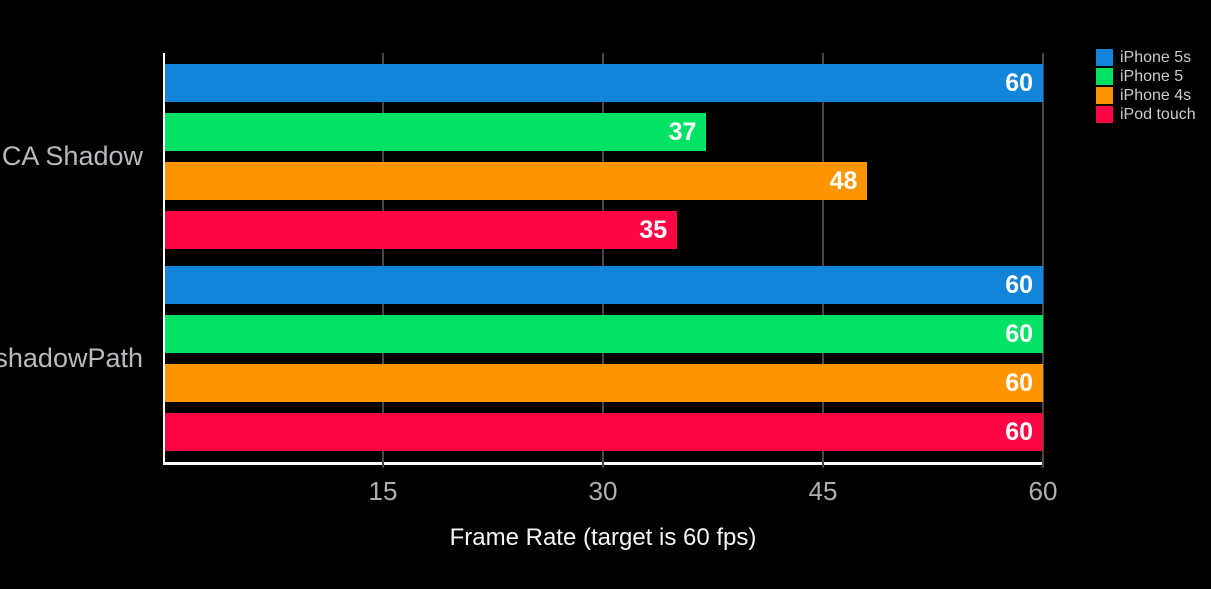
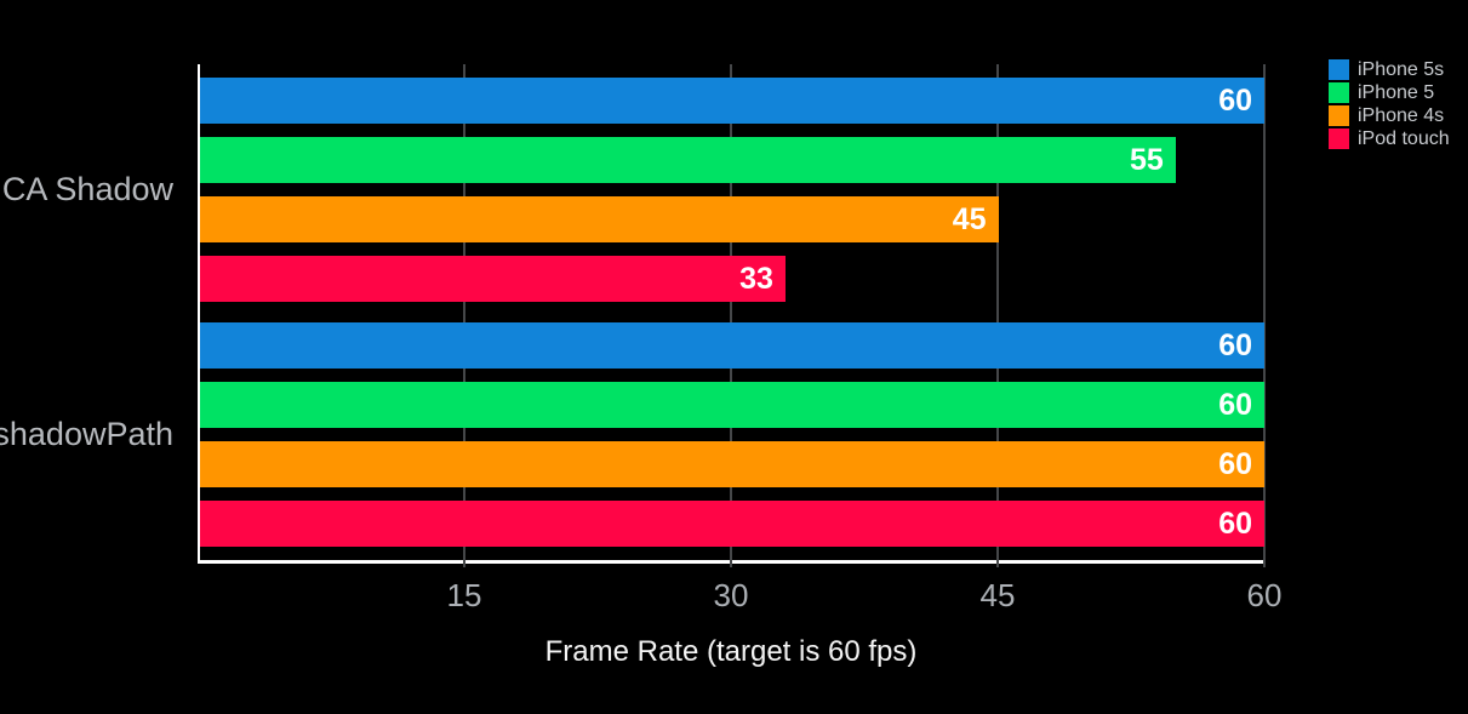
iPhone 5/CA Shadow: 37 -> 55
iPhone 4s/CA Shadow: 48 -> 45
iPod touch/CA Shadow: 35 -> 33
